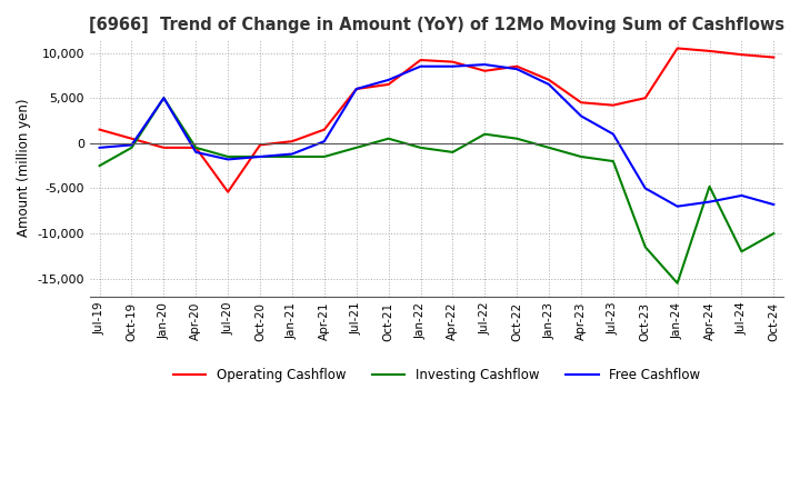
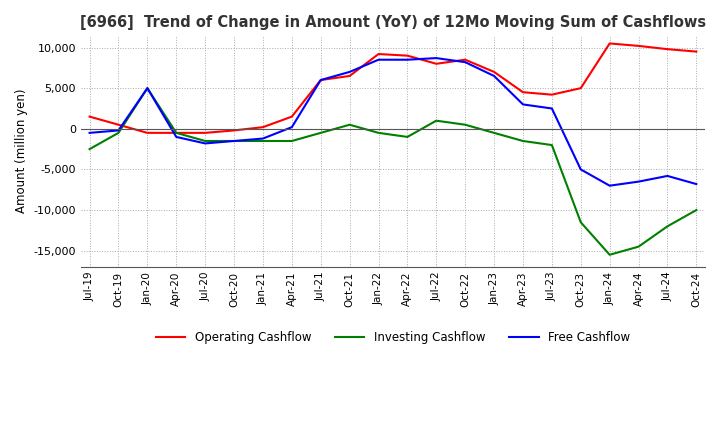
Operating Cashflow/Jul-20: -5,400 -> -500
Free Cashflow/Jul-23: 1,000 -> 2,500
Investing Cashflow/Apr-24: -4,800 -> -14,500
